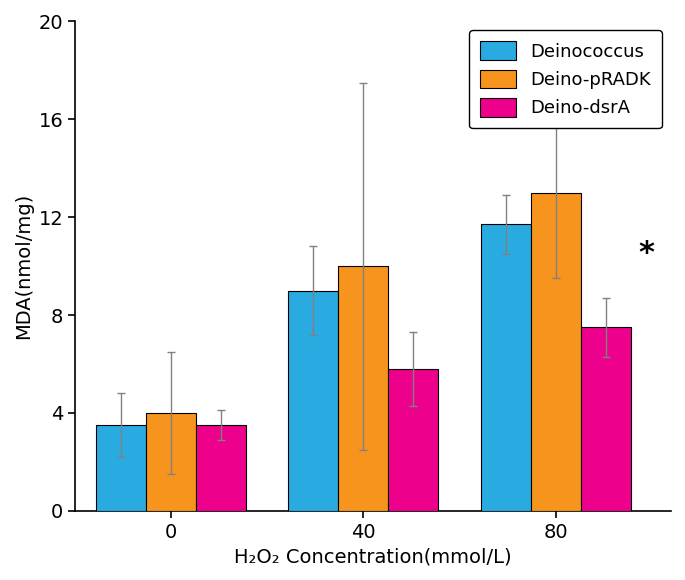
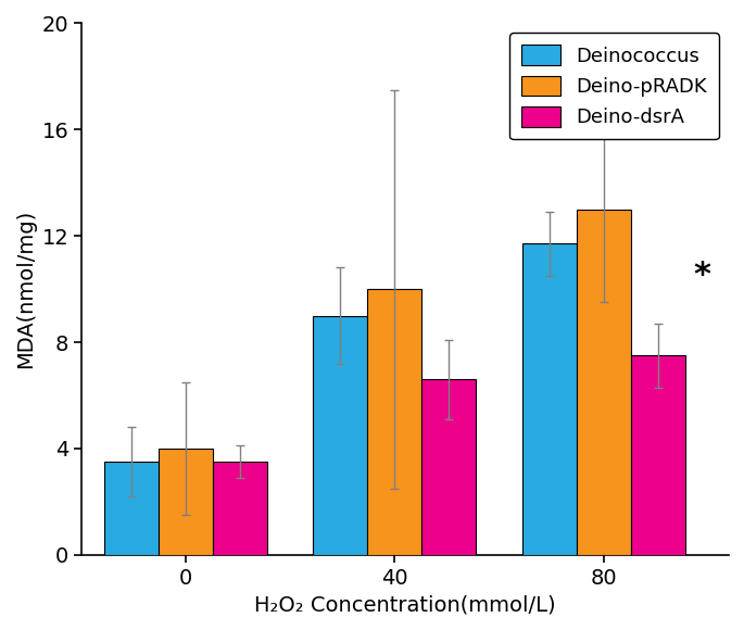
Deino-dsrA/40: 5.8 -> 6.6
